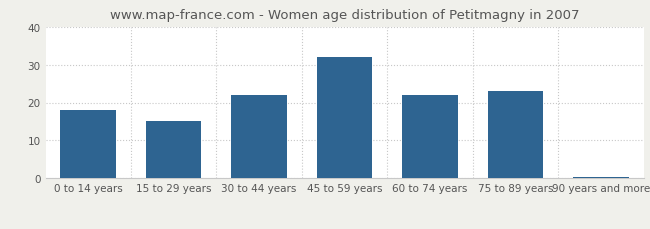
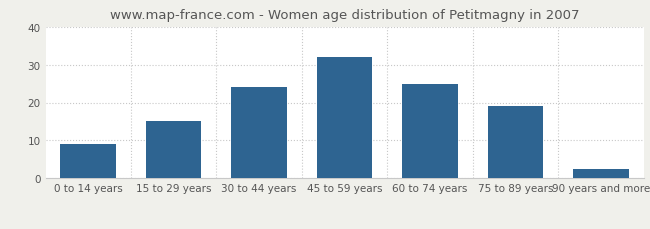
0 to 14 years: 18.0 -> 9.0
30 to 44 years: 22.0 -> 24.0
60 to 74 years: 22.0 -> 25.0
75 to 89 years: 23.0 -> 19.0
90 years and more: 0.5 -> 2.5
